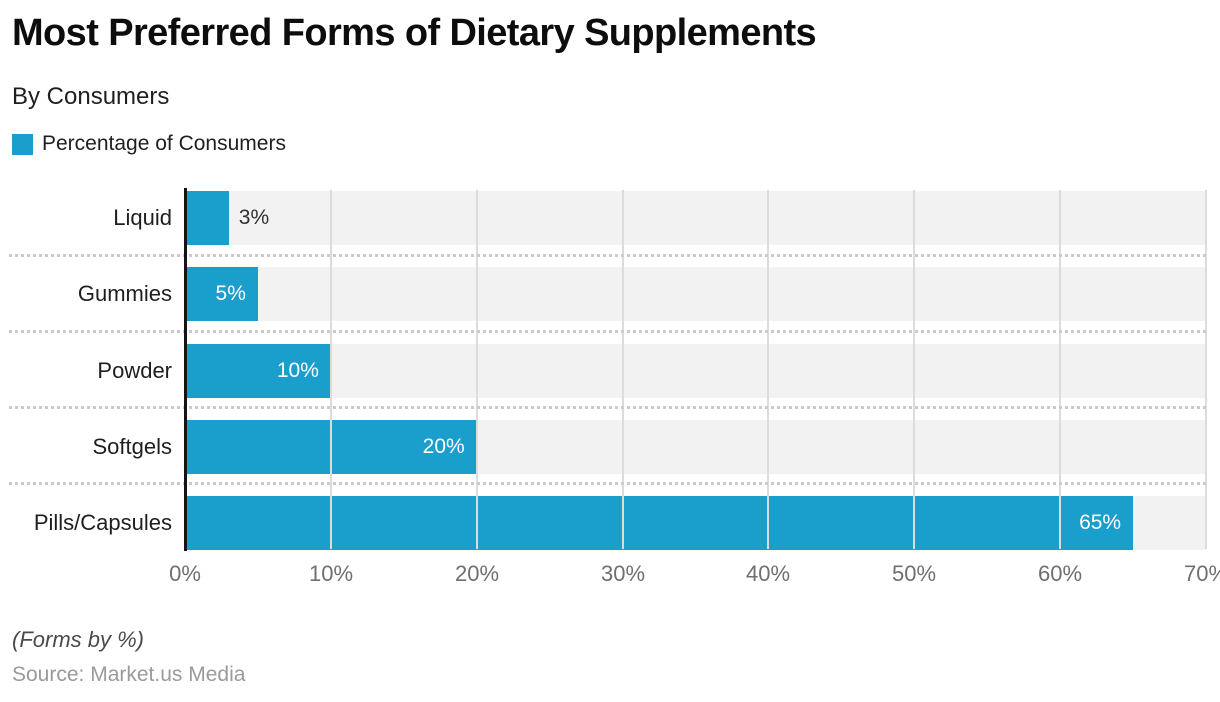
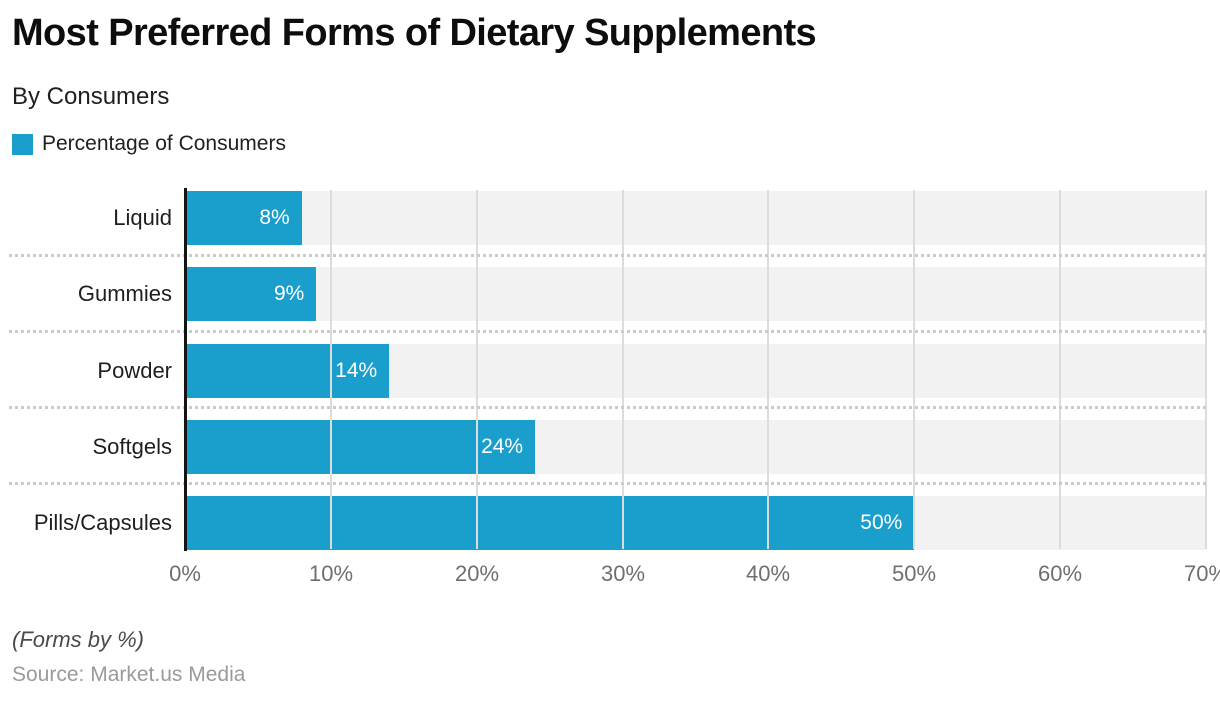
Liquid: 3% -> 8%
Gummies: 5% -> 9%
Powder: 10% -> 14%
Softgels: 20% -> 24%
Pills/Capsules: 65% -> 50%
